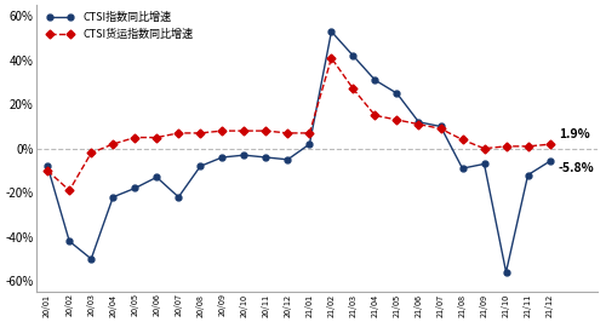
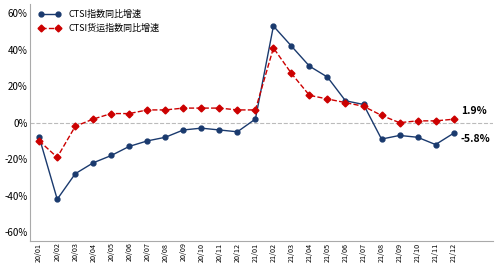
CTSI指数同比增速/20/03: -50% -> -28%
CTSI指数同比增速/20/07: -22% -> -10%
CTSI指数同比增速/21/10: -56% -> -8%
